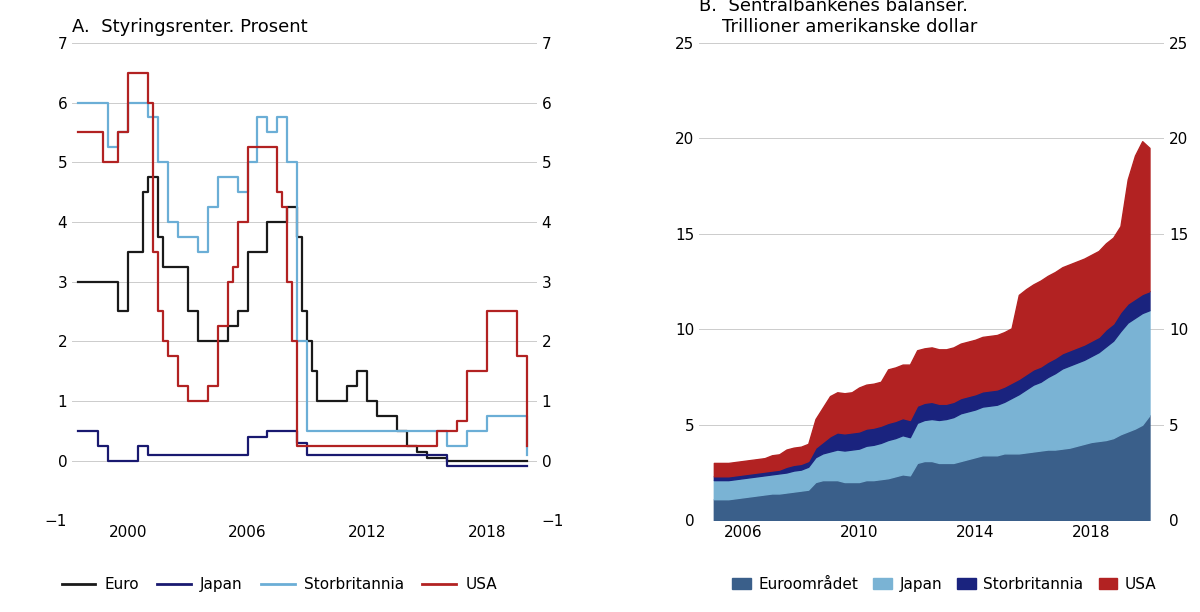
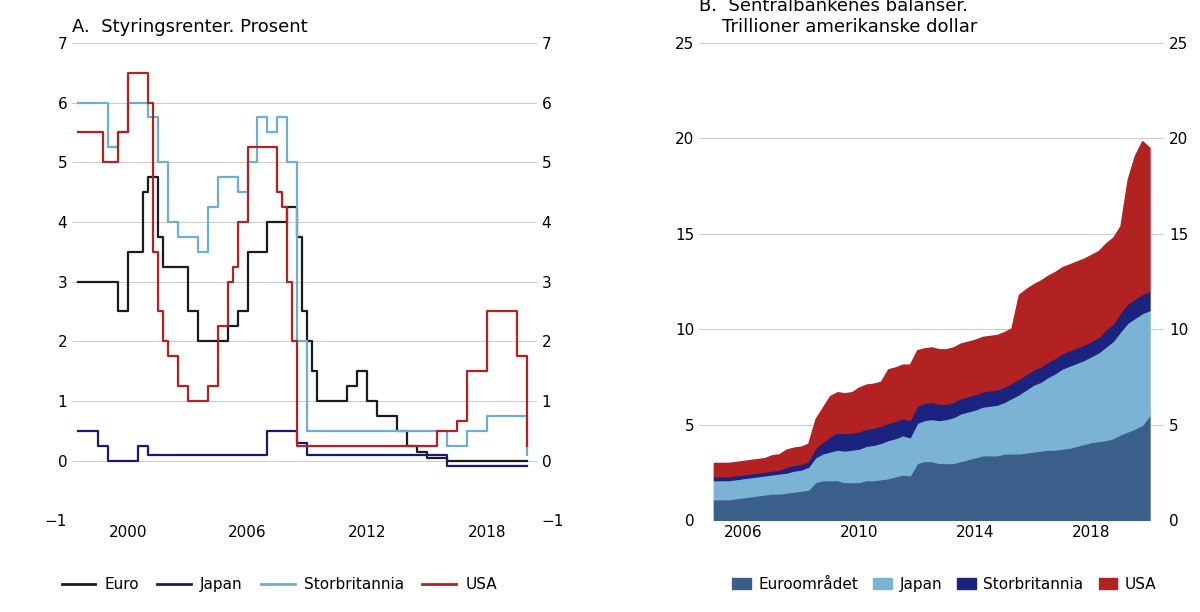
A. Styringsrenter. Prosent/Japan/2006: 0.40 -> 0.10
